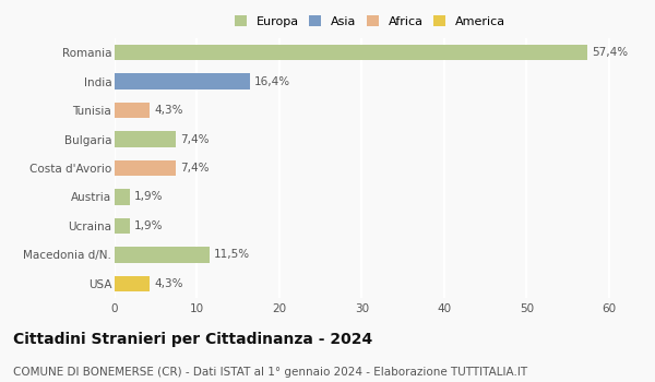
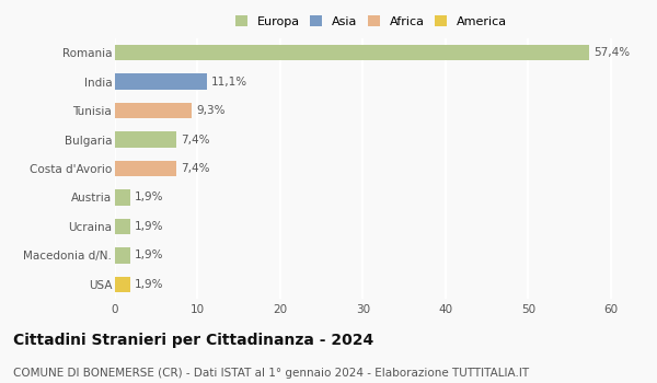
India: 16,4% -> 11,1%
Tunisia: 4,3% -> 9,3%
Macedonia d/N.: 11,5% -> 1,9%
USA: 4,3% -> 1,9%
